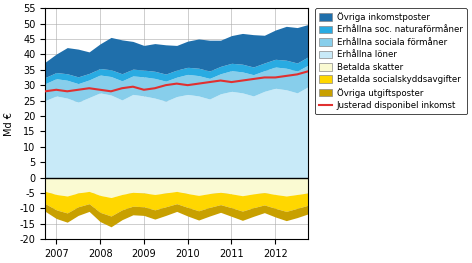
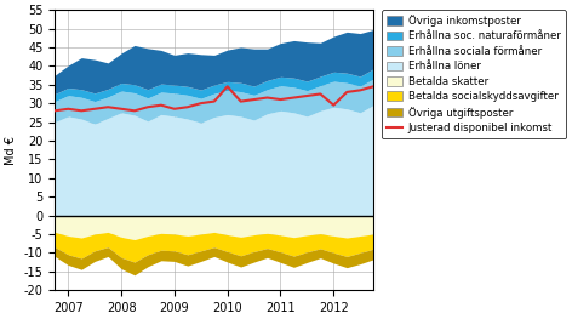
Justerad disponibel inkomst/2010: 30.0 -> 34.5
Justerad disponibel inkomst/2012: 32.5 -> 29.5
